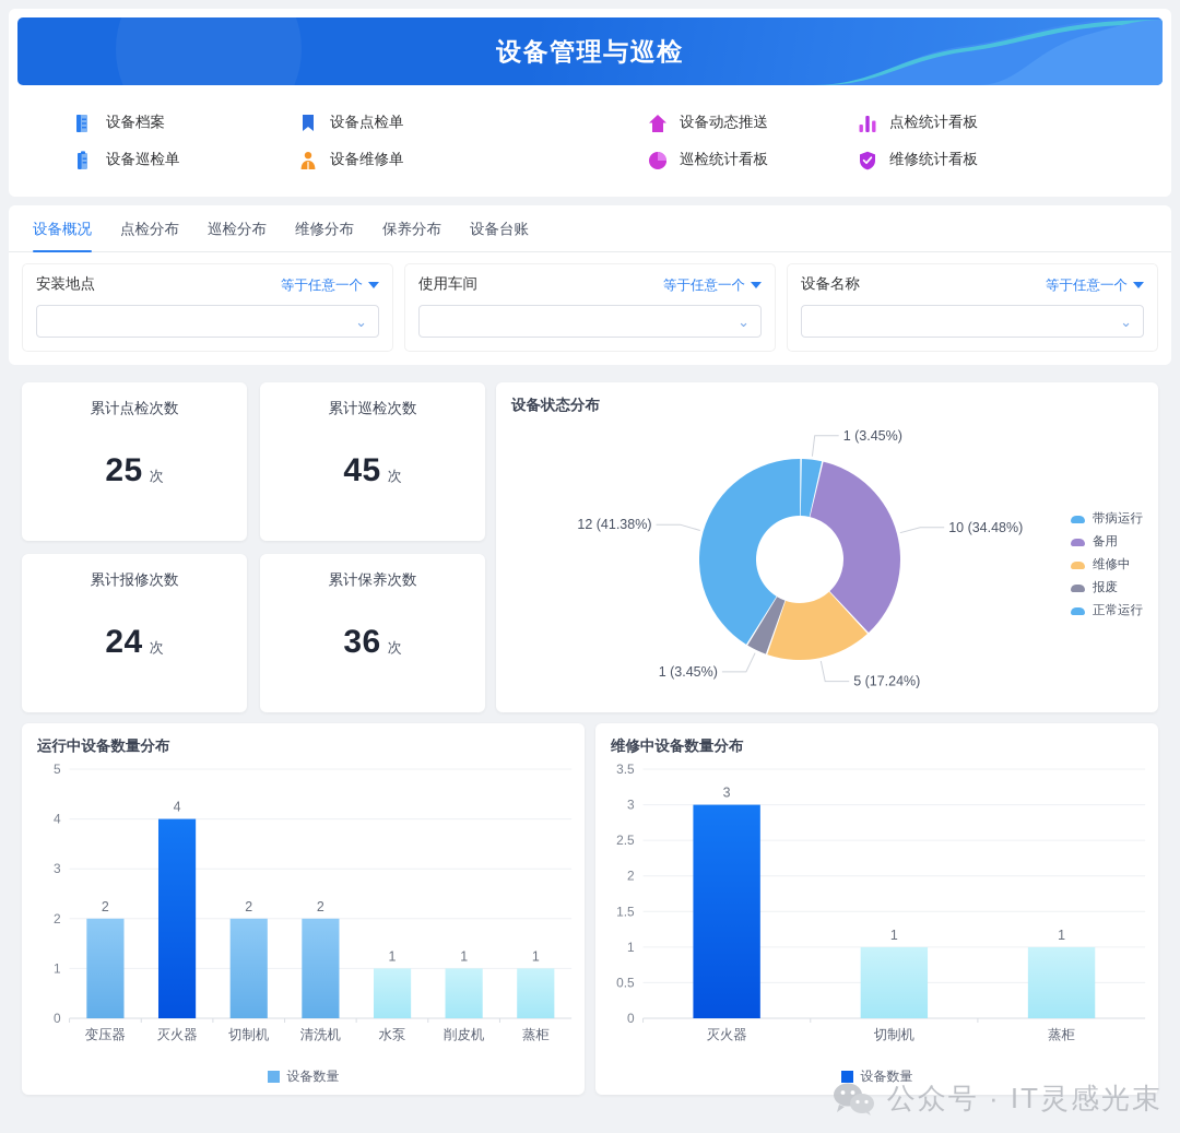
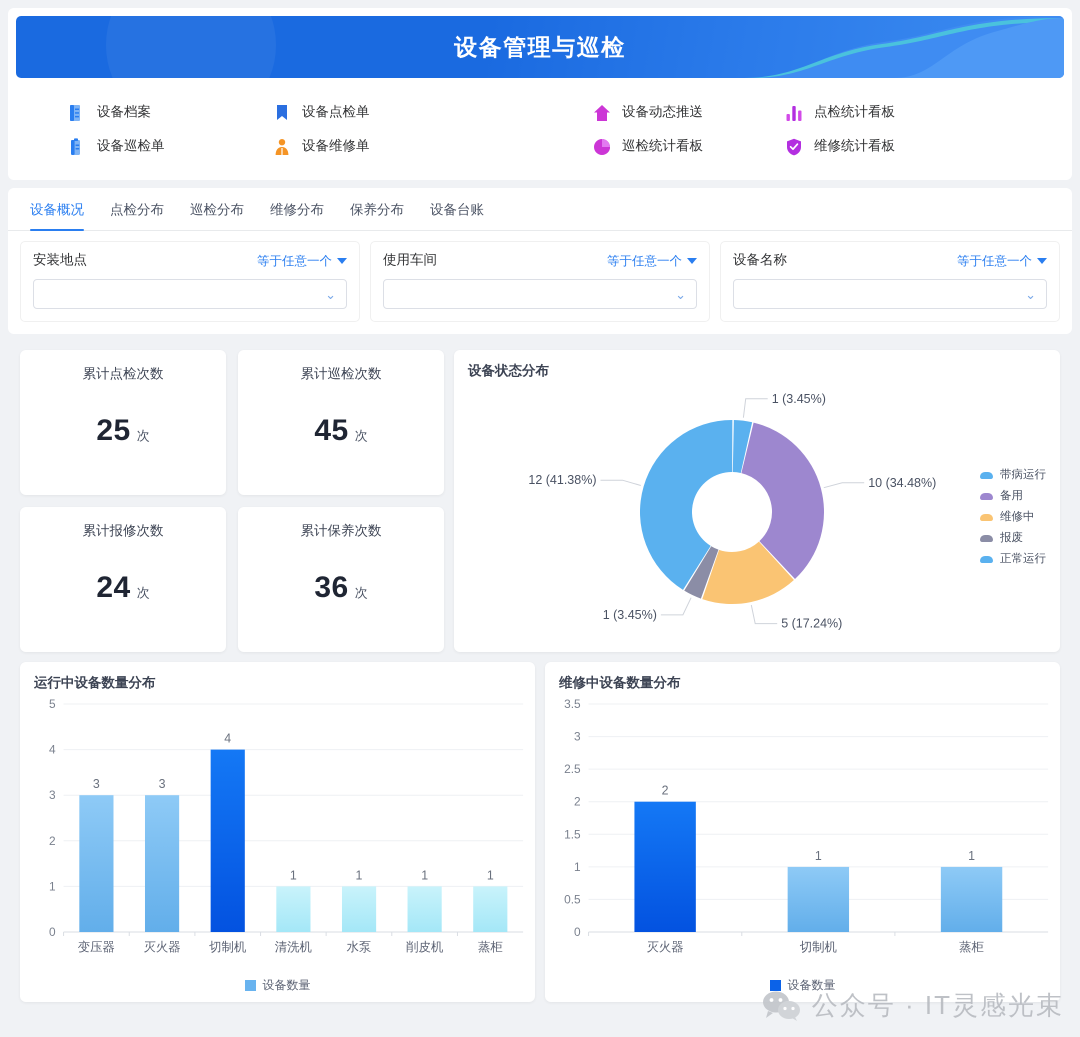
运行中设备数量分布/变压器: 2 -> 3
运行中设备数量分布/灭火器: 4 -> 3
运行中设备数量分布/切制机: 2 -> 4
运行中设备数量分布/清洗机: 2 -> 1
维修中设备数量分布/灭火器: 3 -> 2
